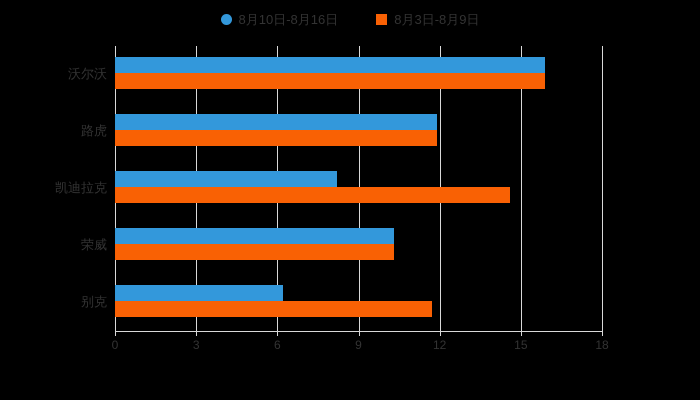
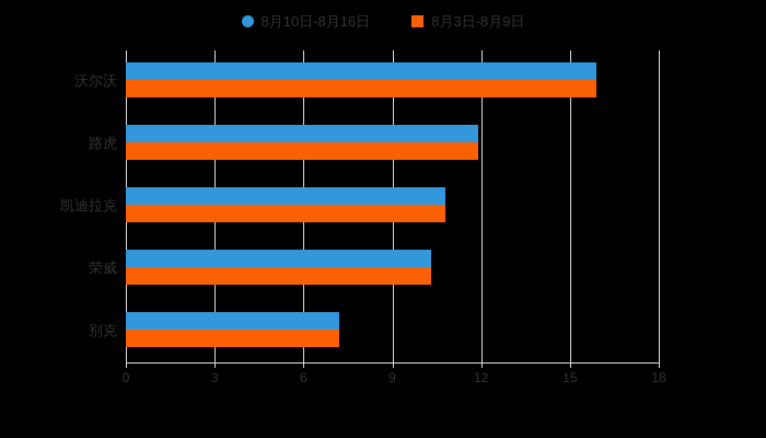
8月10日-8月16日/凯迪拉克: 8.2 -> 10.8
8月3日-8月9日/凯迪拉克: 14.6 -> 10.8
8月10日-8月16日/别克: 6.2 -> 7.2
8月3日-8月9日/别克: 11.7 -> 7.2
